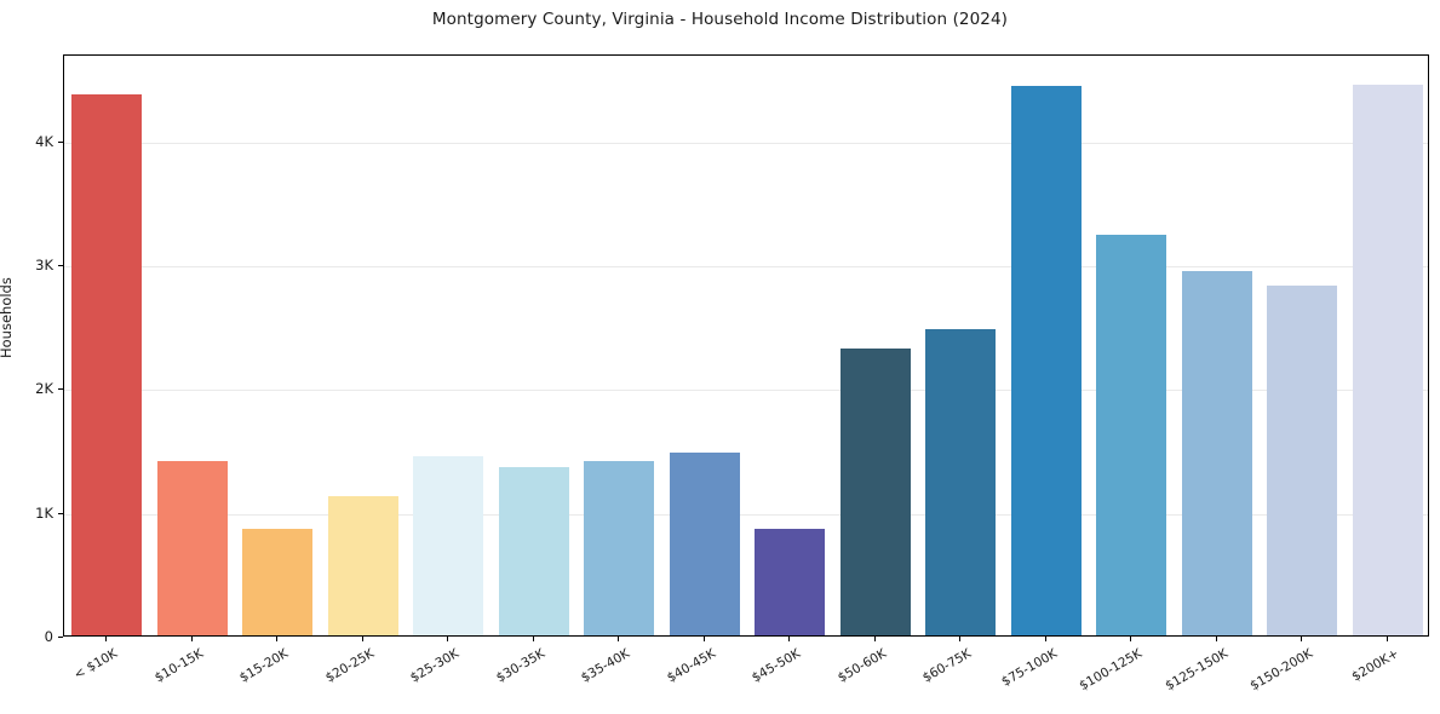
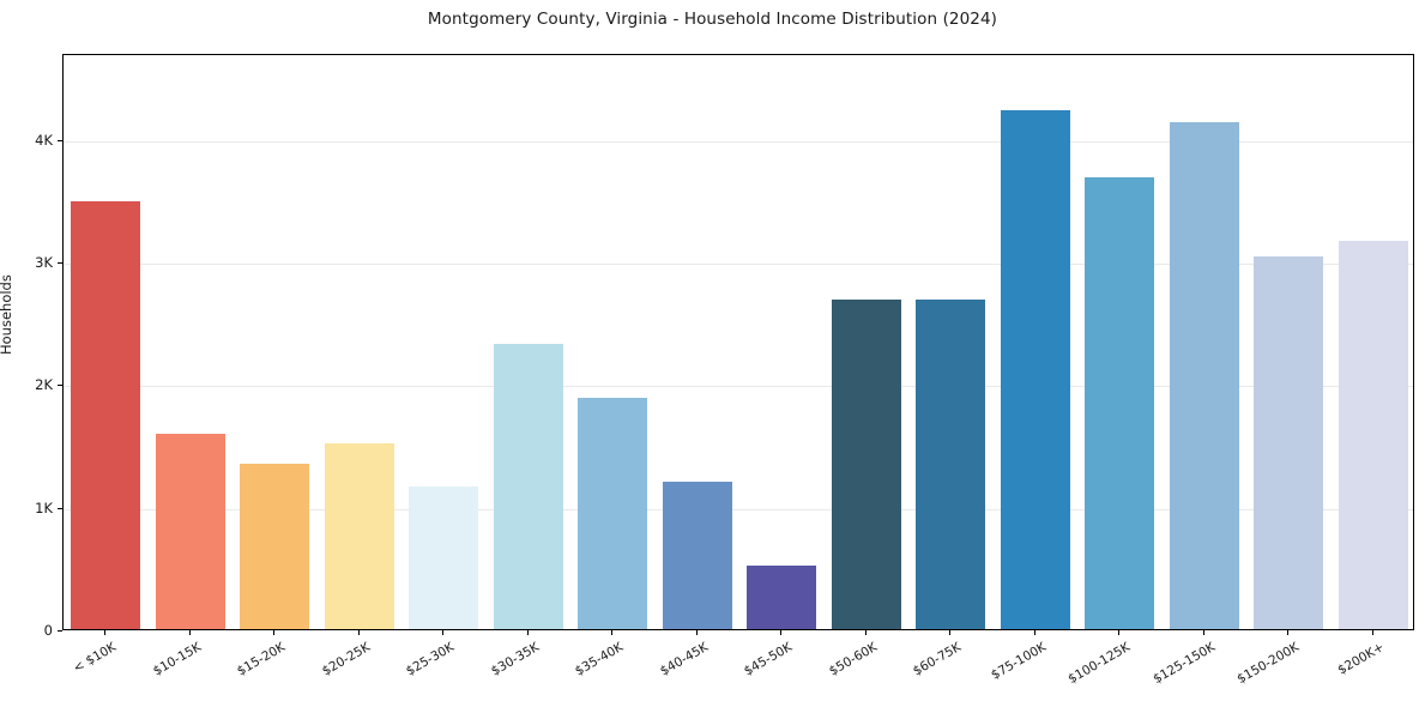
< $10K: 4.36K -> 3.49K
$10-15K: 1.40K -> 1.59K
$15-20K: 0.86K -> 1.35K
$20-25K: 1.12K -> 1.51K
$25-30K: 1.45K -> 1.16K
$30-35K: 1.36K -> 2.33K
$35-40K: 1.40K -> 1.89K
$40-45K: 1.48K -> 1.20K
$45-50K: 0.86K -> 0.52K
$50-60K: 2.32K -> 2.69K
$60-75K: 2.47K -> 2.69K
$75-100K: 4.44K -> 4.23K
$100-125K: 3.23K -> 3.68K
$125-150K: 2.94K -> 4.13K
$150-200K: 2.82K -> 3.04K
$200K+: 4.45K -> 3.17K
